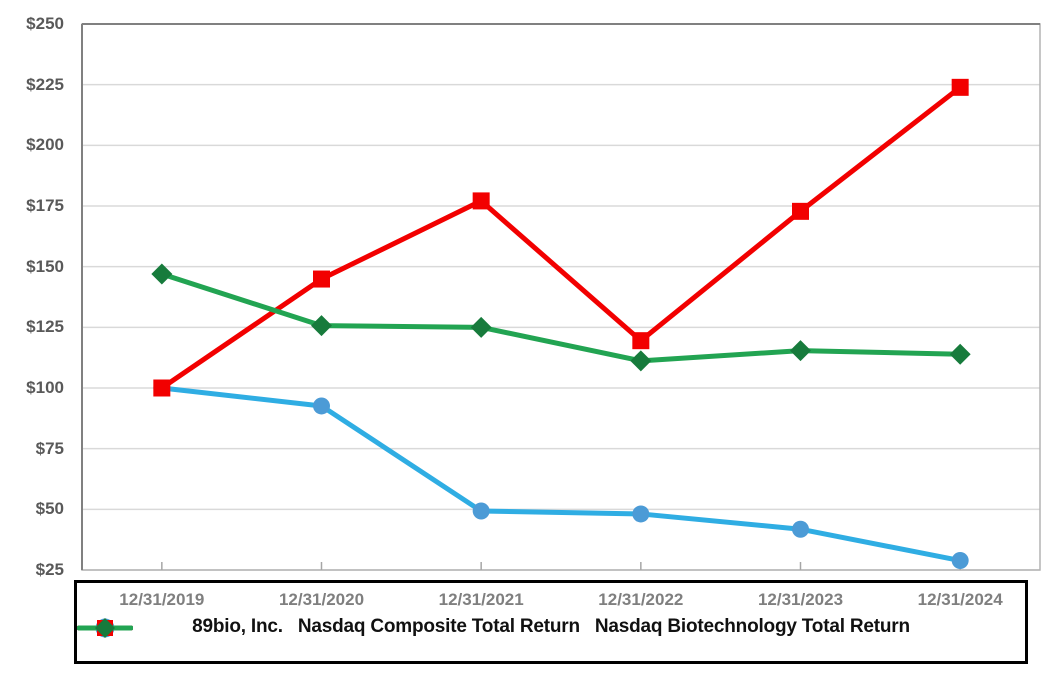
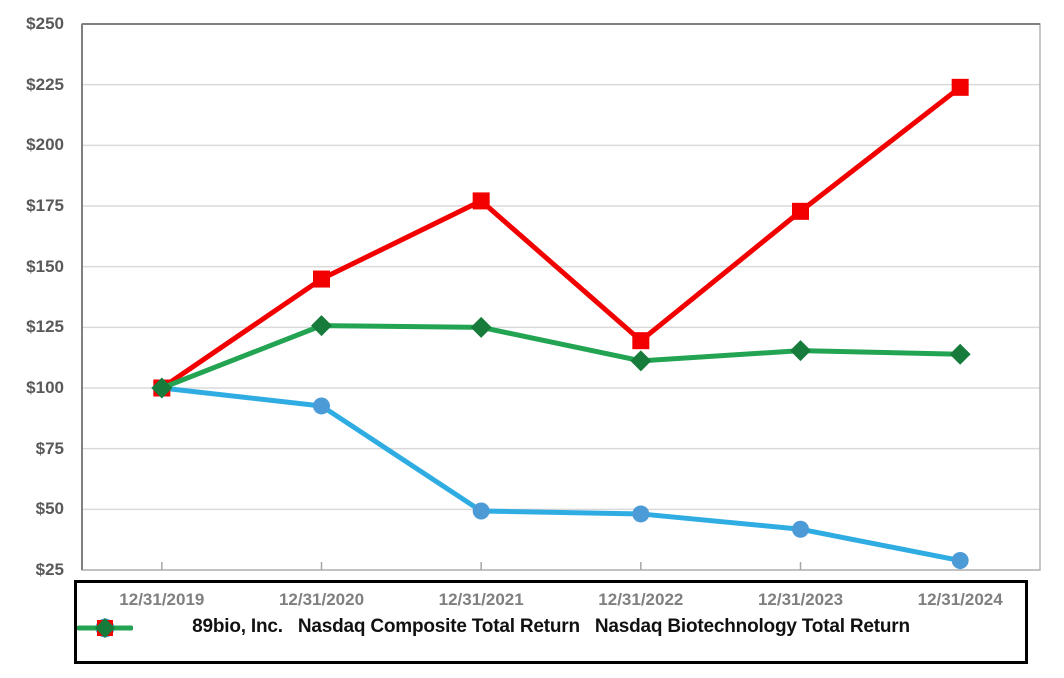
Nasdaq Biotechnology Total Return/12/31/2019: $147 -> $100
